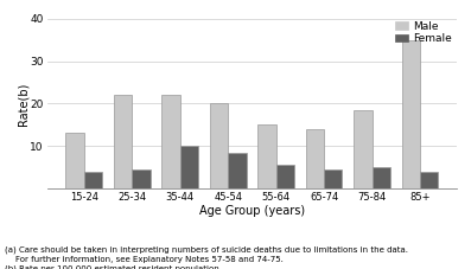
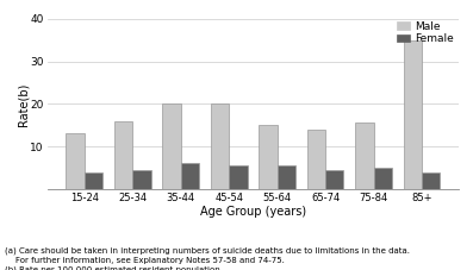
Male/25-34: 22.0 -> 16.0
Male/35-44: 22.0 -> 20.0
Female/35-44: 10.0 -> 6.0
Female/45-54: 8.5 -> 5.5
Male/75-84: 18.5 -> 15.5
